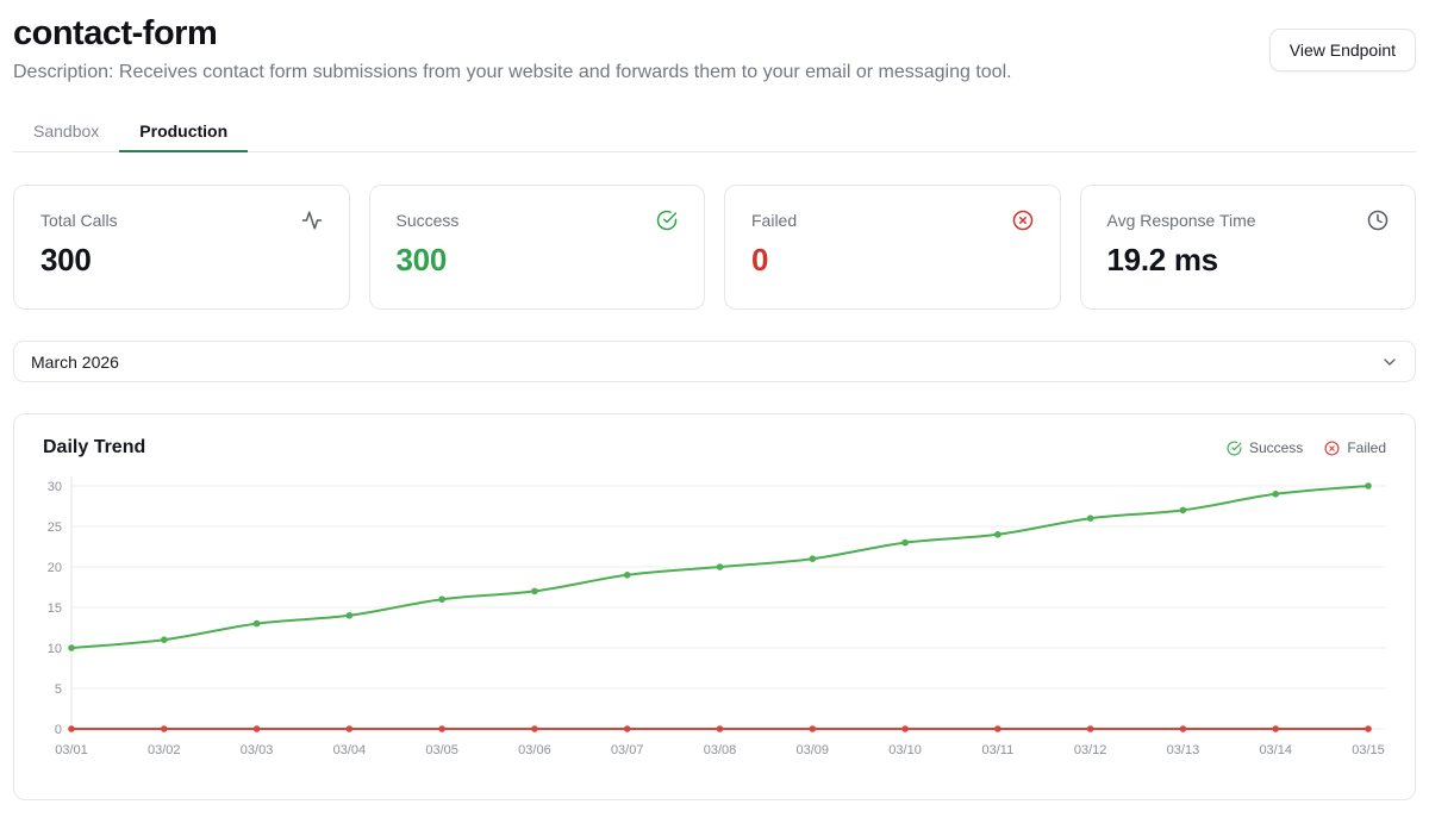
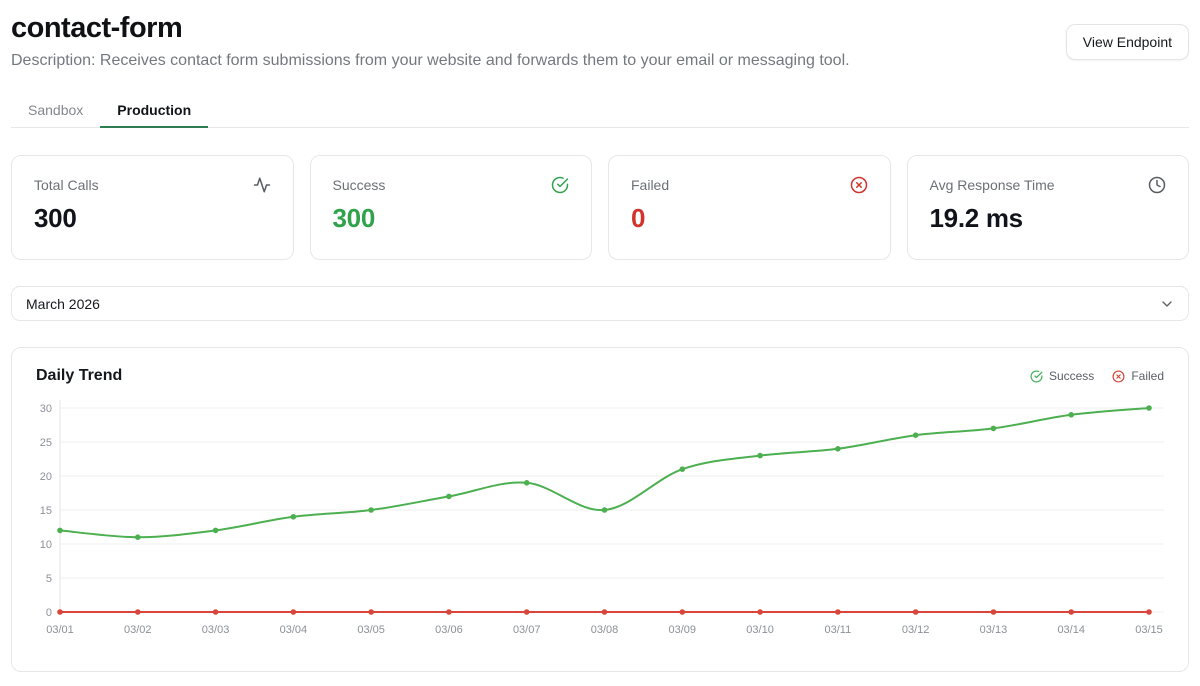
Success/03/01: 10 -> 12
Success/03/03: 13 -> 12
Success/03/05: 16 -> 15
Success/03/08: 20 -> 15
